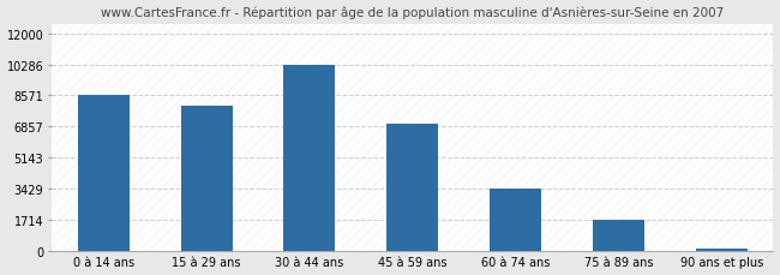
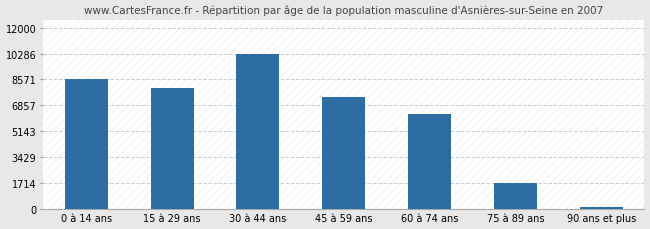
45 à 59 ans: 7000 -> 7400
60 à 74 ans: 3400 -> 6300
